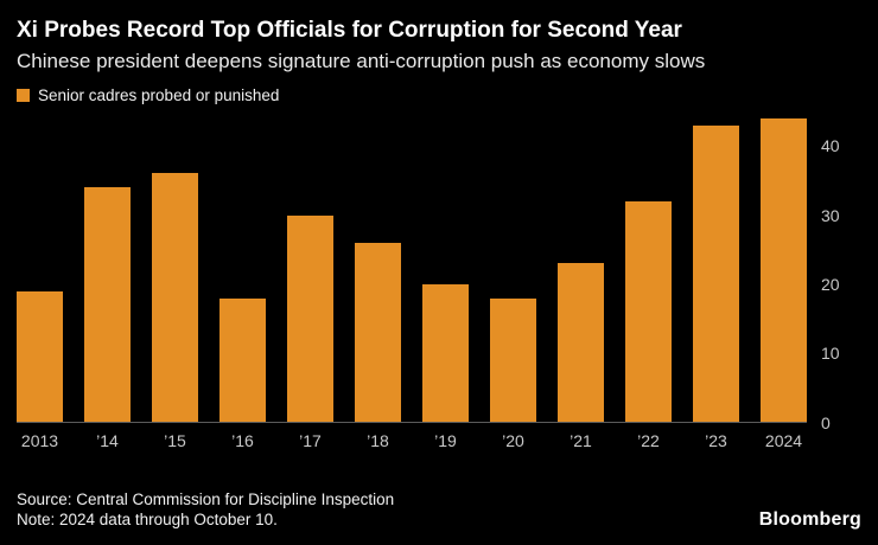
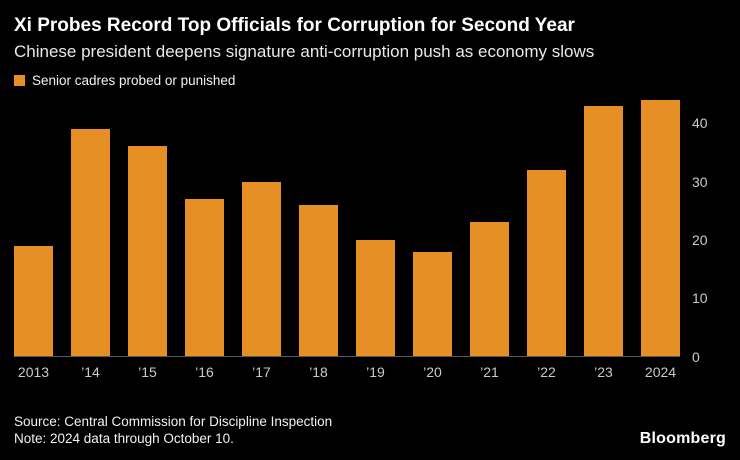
’14: 34 -> 39
’16: 18 -> 27
